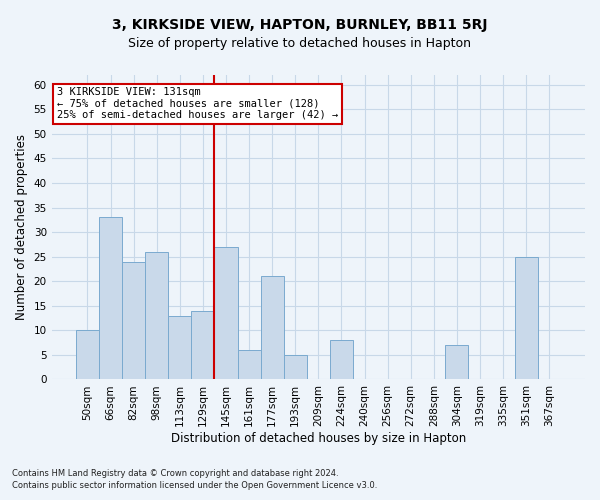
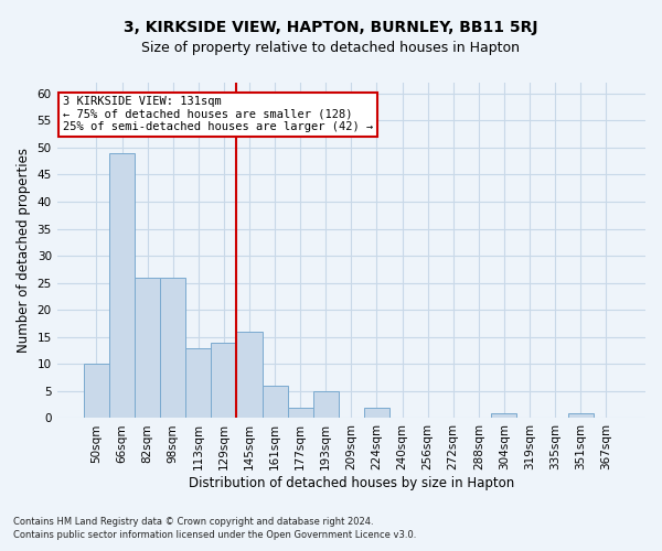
66sqm: 33 -> 49
82sqm: 24 -> 26
145sqm: 27 -> 16
177sqm: 21 -> 2
224sqm: 8 -> 2
304sqm: 7 -> 1
351sqm: 25 -> 1
